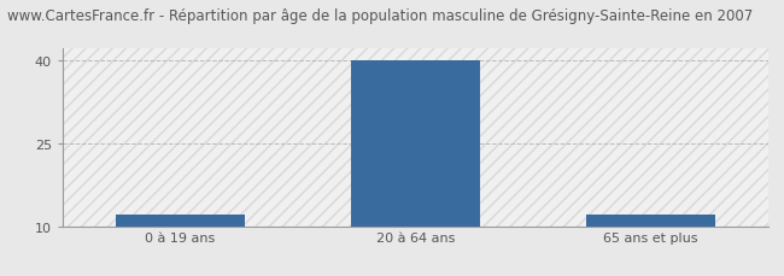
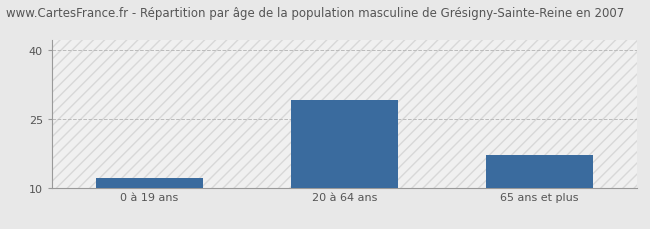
20 à 64 ans: 40 -> 29
65 ans et plus: 12 -> 17
